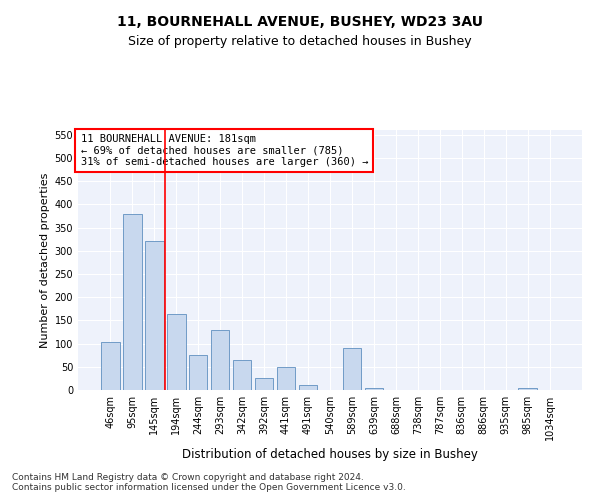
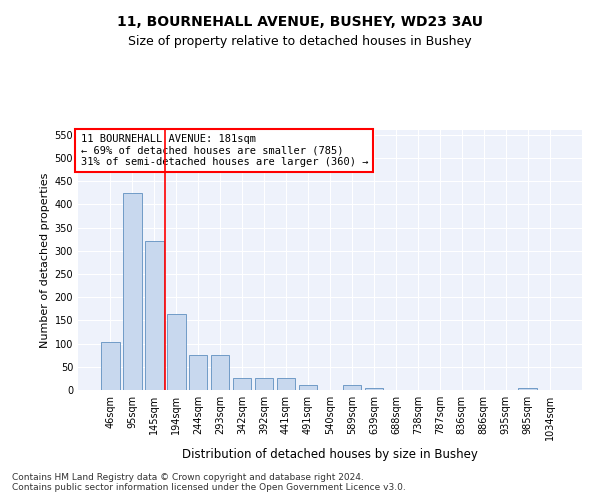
95sqm: 380 -> 425
293sqm: 130 -> 75
342sqm: 65 -> 25
441sqm: 50 -> 25
589sqm: 90 -> 10
